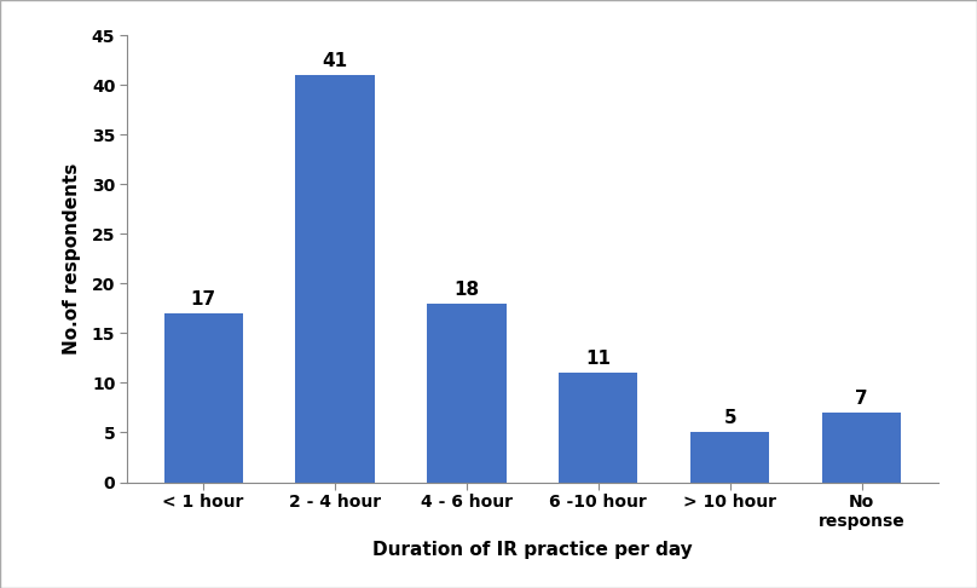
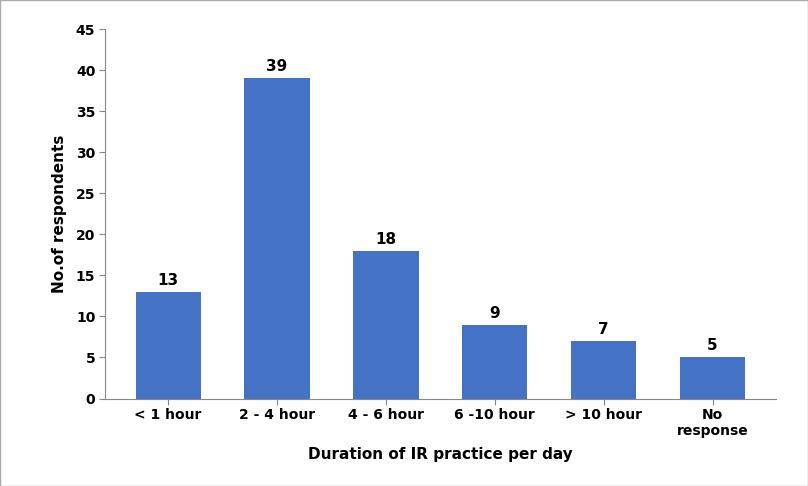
< 1 hour: 17 -> 13
2 - 4 hour: 41 -> 39
6 -10 hour: 11 -> 9
> 10 hour: 5 -> 7
No response: 7 -> 5
